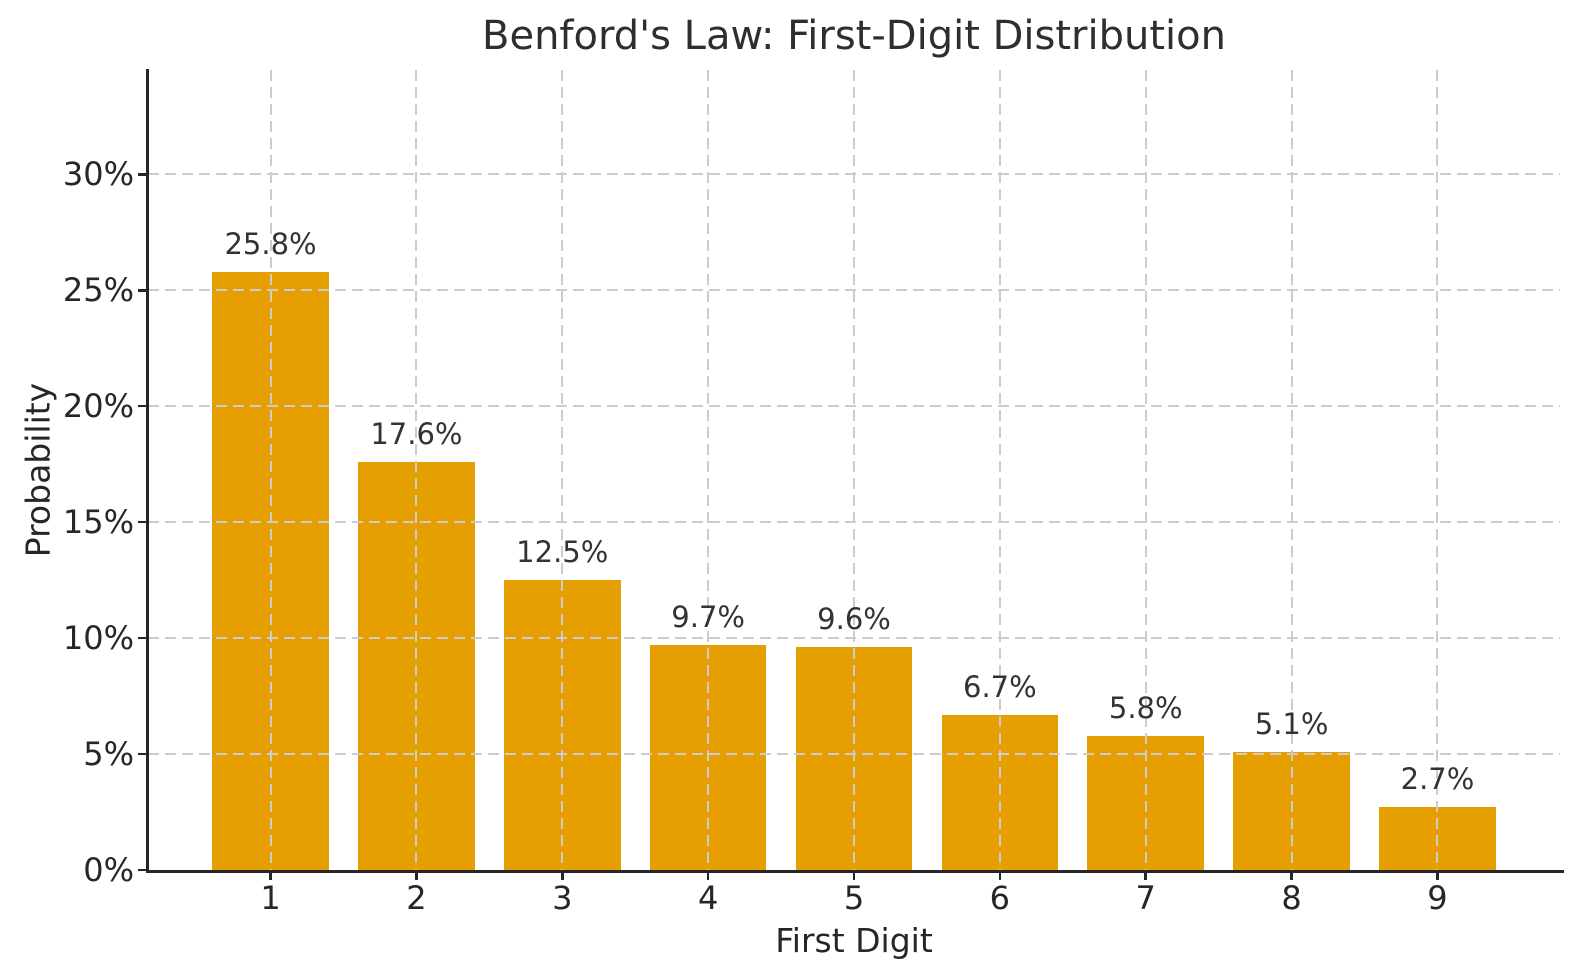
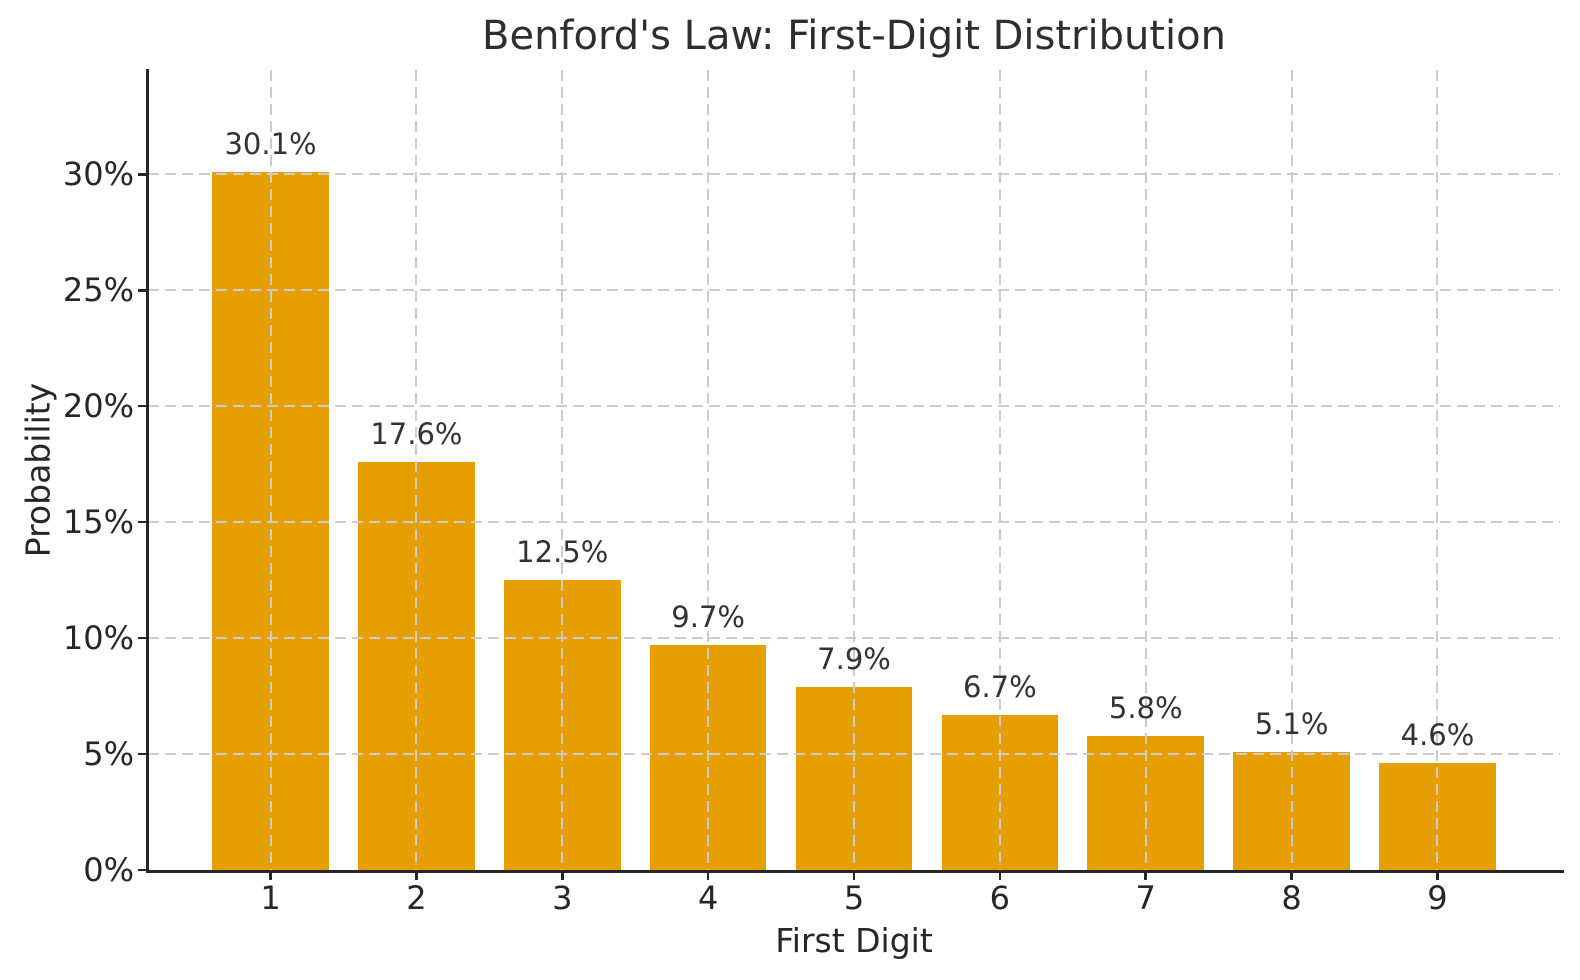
1: 25.8% -> 30.1%
5: 9.6% -> 7.9%
9: 2.7% -> 4.6%
